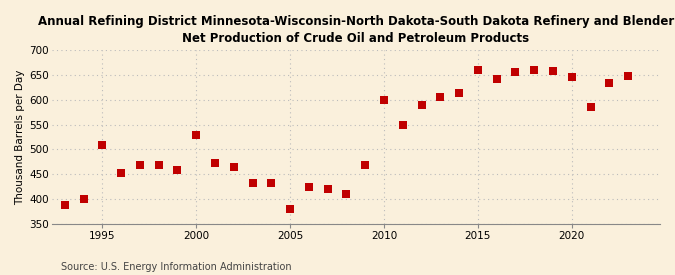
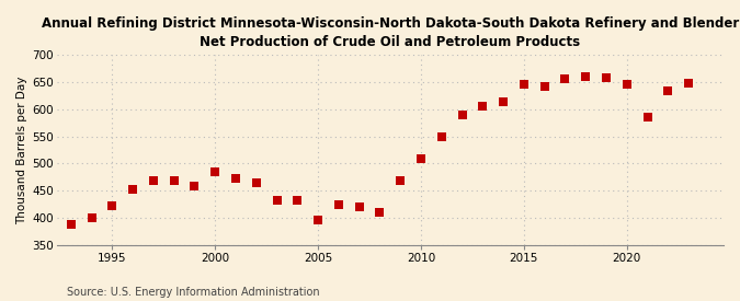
1995: 510 -> 422
2000: 530 -> 485
2005: 380 -> 397
2010: 600 -> 510
2015: 660 -> 647
